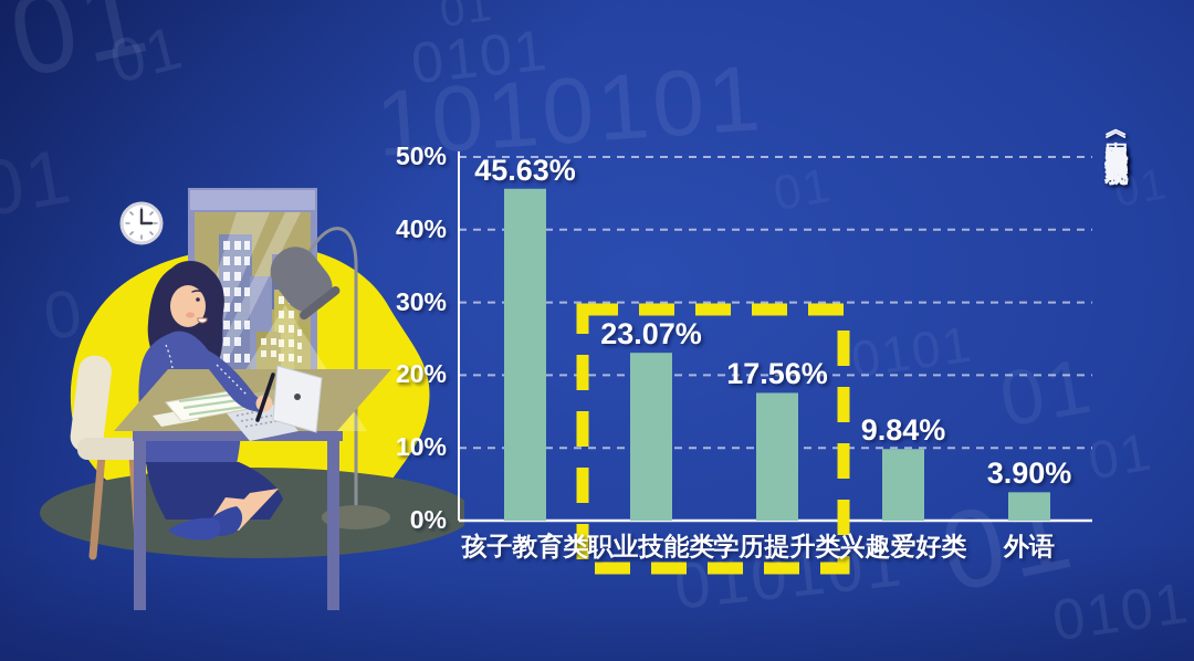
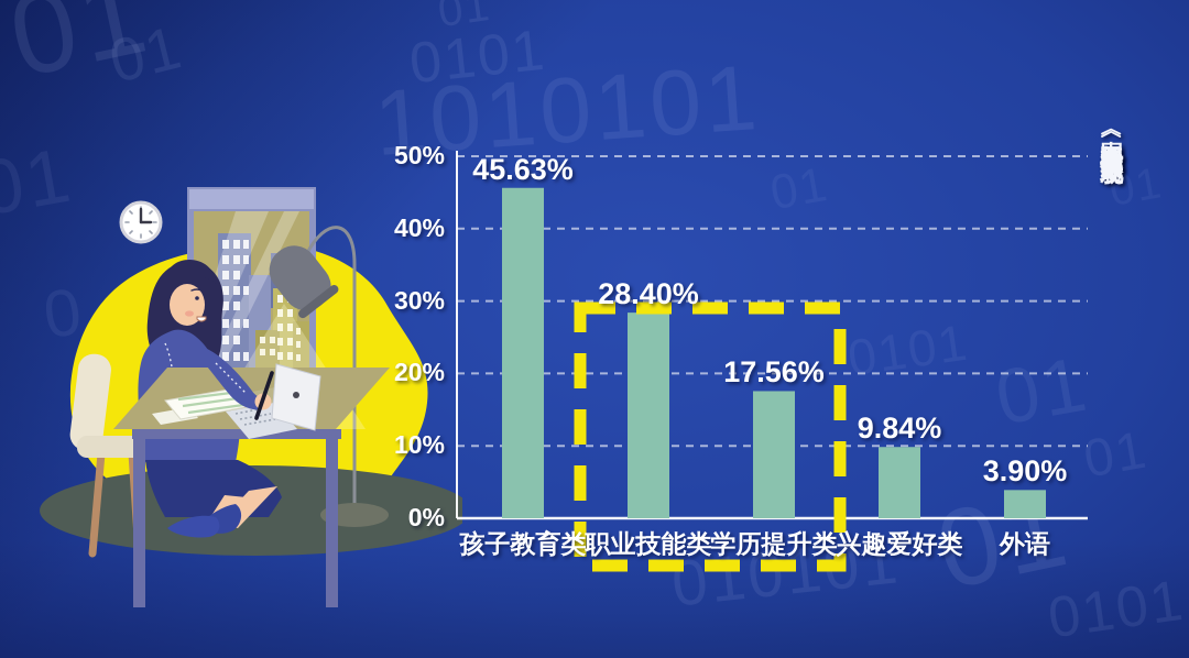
职业技能类: 23.07% -> 28.40%
